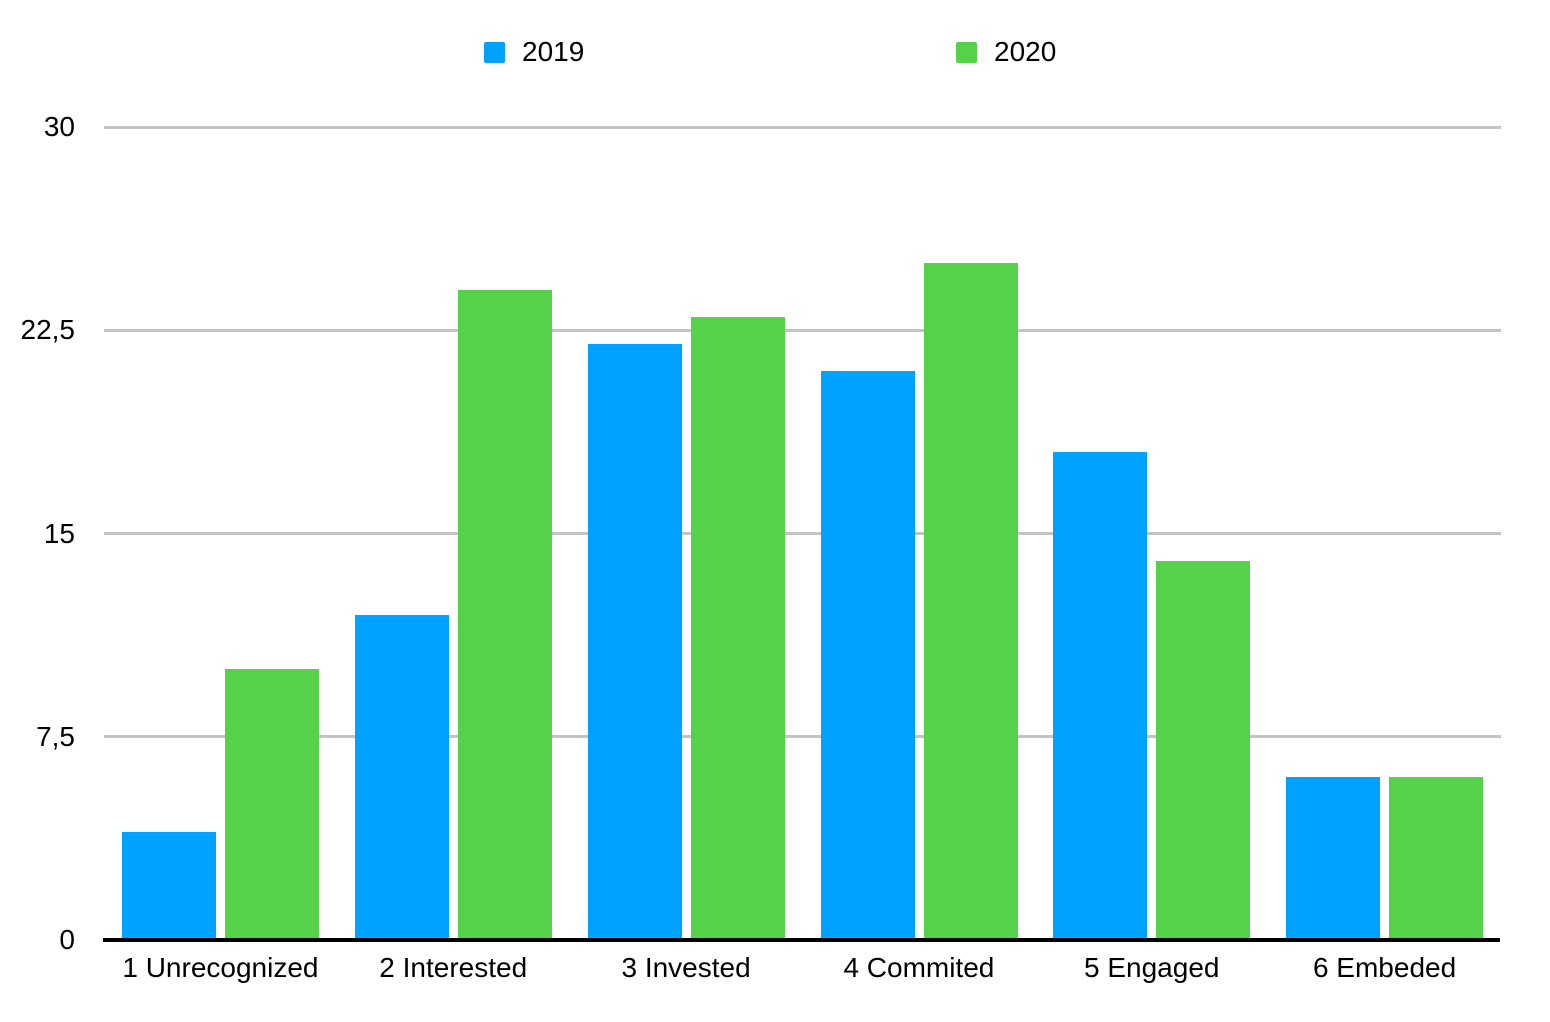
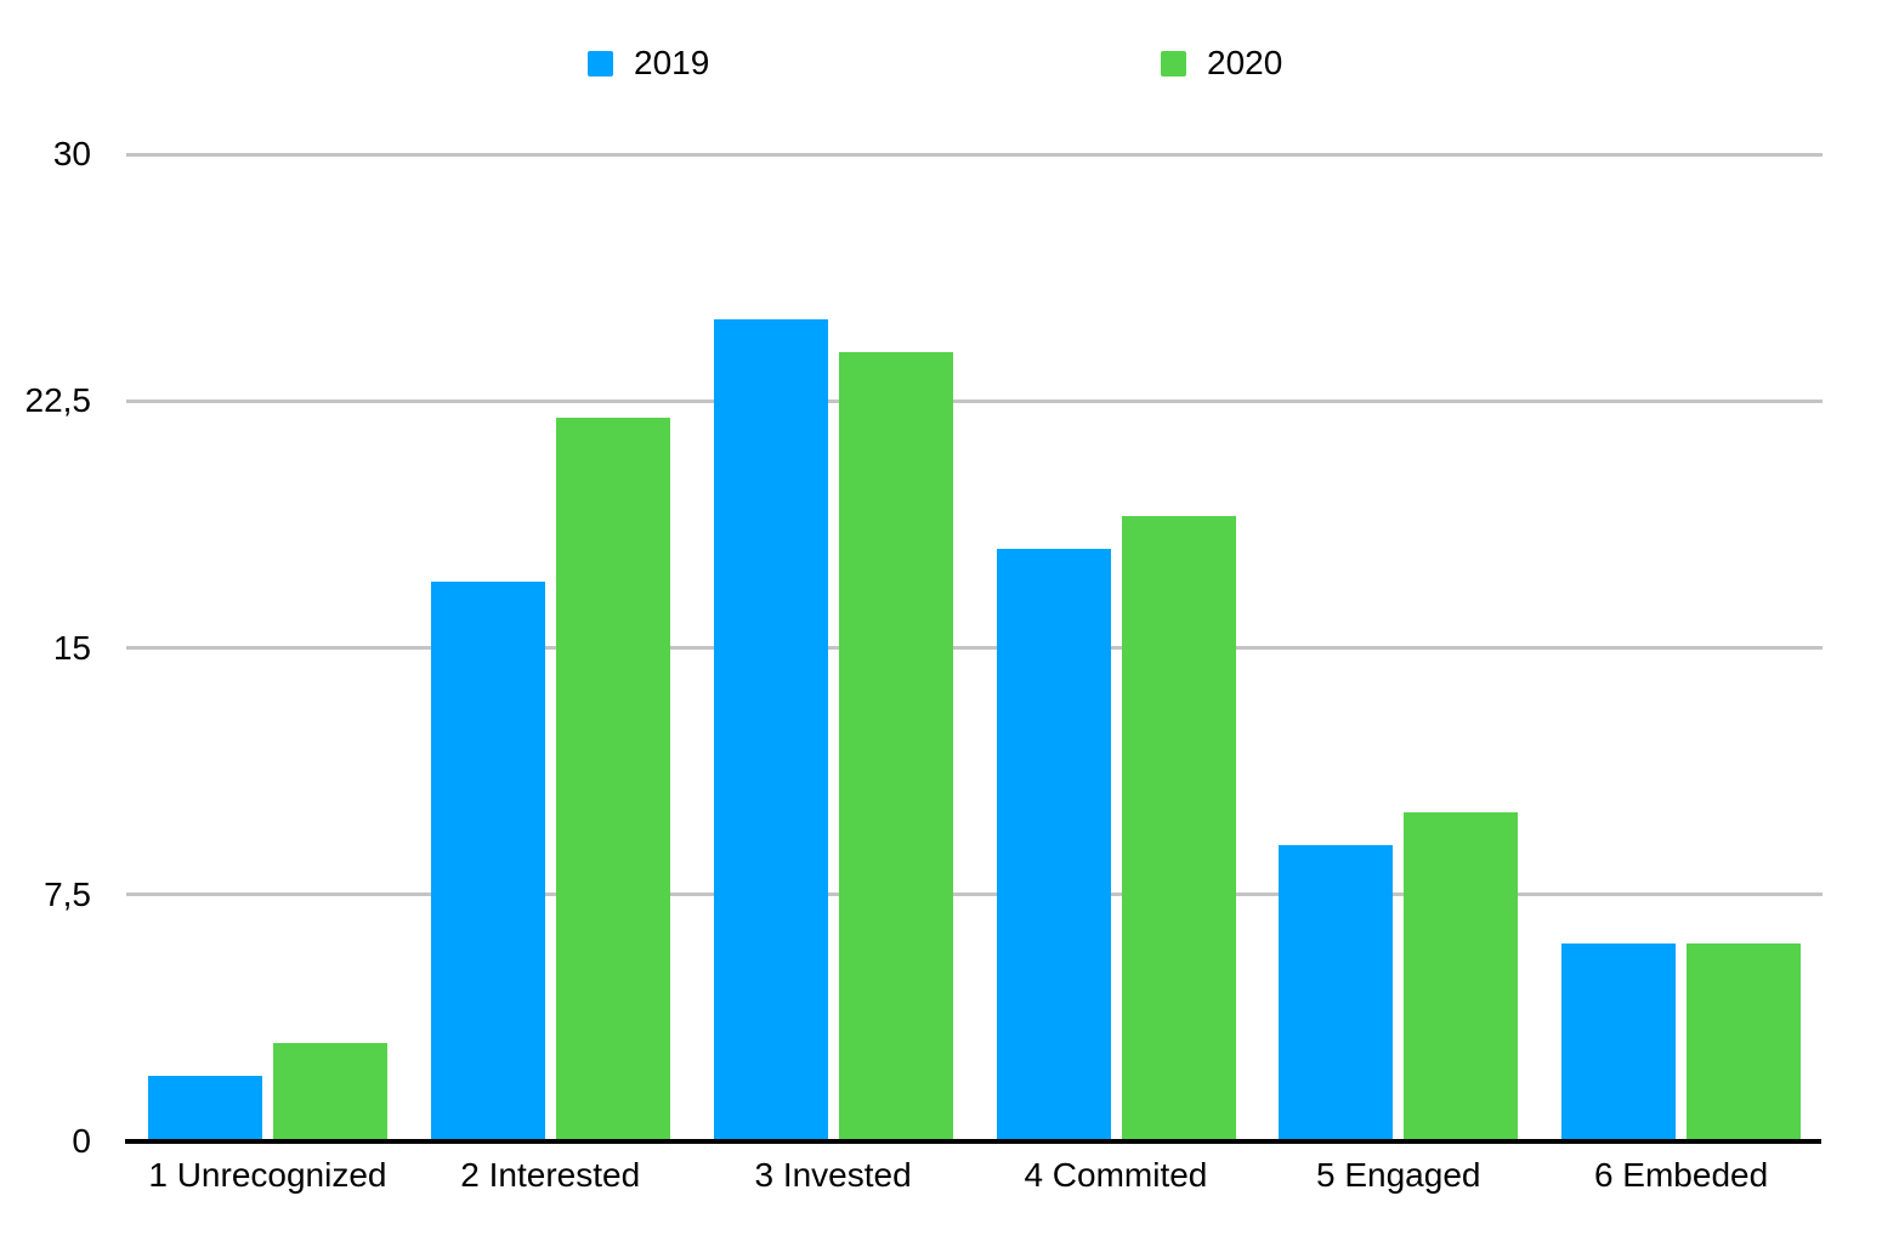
2019/1 Unrecognized: 4 -> 2
2020/1 Unrecognized: 10 -> 3
2019/2 Interested: 12 -> 17
2020/2 Interested: 24 -> 22
2019/3 Invested: 22 -> 25
2020/3 Invested: 23 -> 24
2019/4 Commited: 21 -> 18
2020/4 Commited: 25 -> 19
2019/5 Engaged: 18 -> 9
2020/5 Engaged: 14 -> 10
